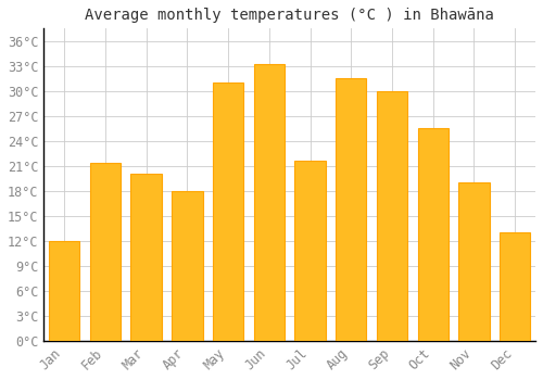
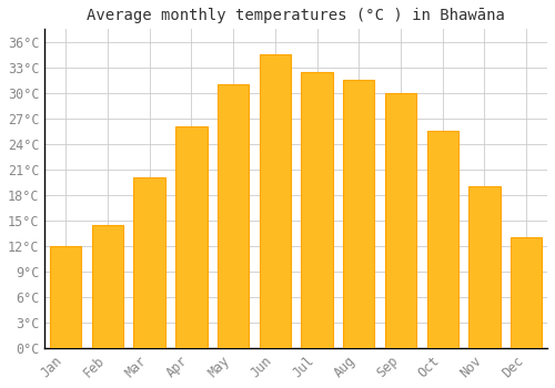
Feb: 21.4°C -> 14.5°C
Apr: 18.0°C -> 26.0°C
Jun: 33.2°C -> 34.5°C
Jul: 21.6°C -> 32.5°C
